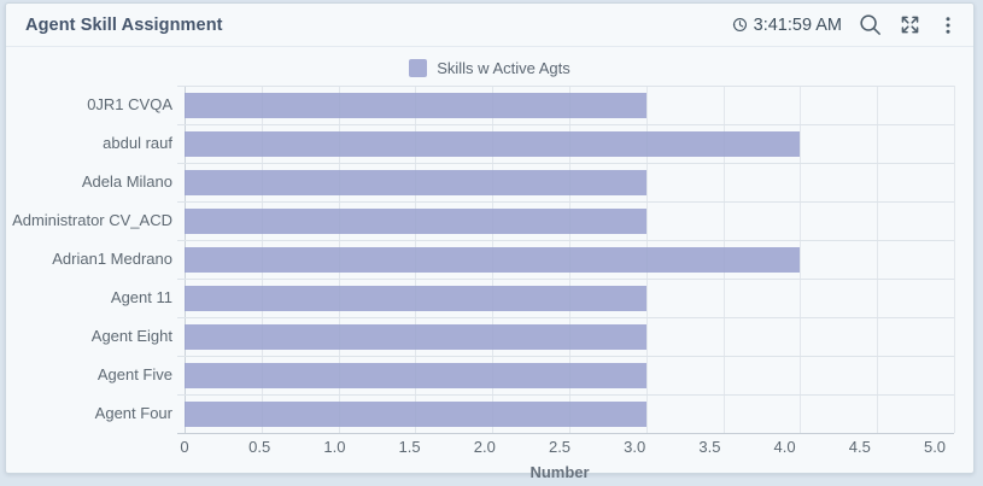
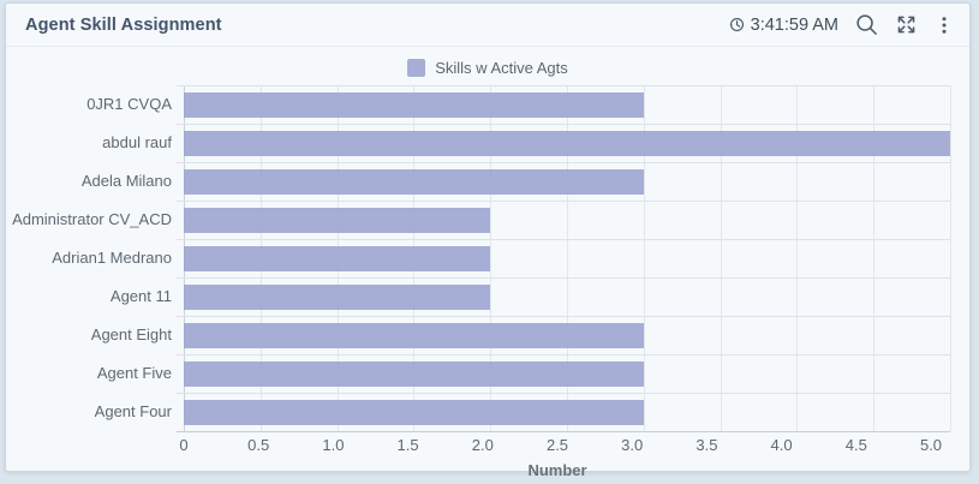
abdul rauf: 4 -> 5
Administrator CV_ACD: 3 -> 2
Adrian1 Medrano: 4 -> 2
Agent 11: 3 -> 2
